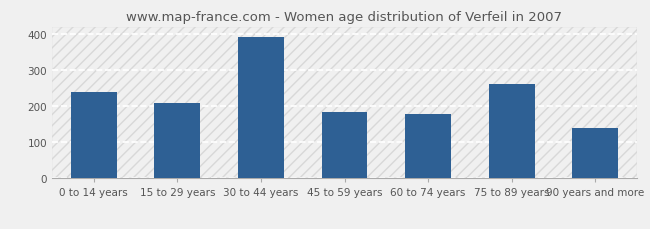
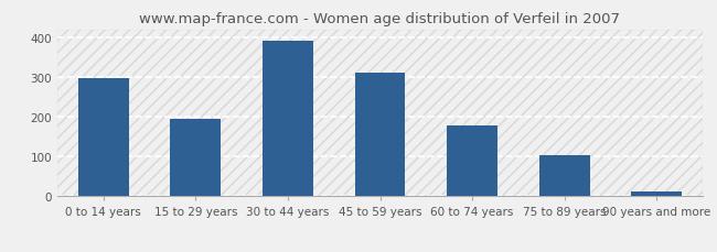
0 to 14 years: 240 -> 298
15 to 29 years: 210 -> 194
45 to 59 years: 185 -> 312
75 to 89 years: 260 -> 104
90 years and more: 140 -> 13
